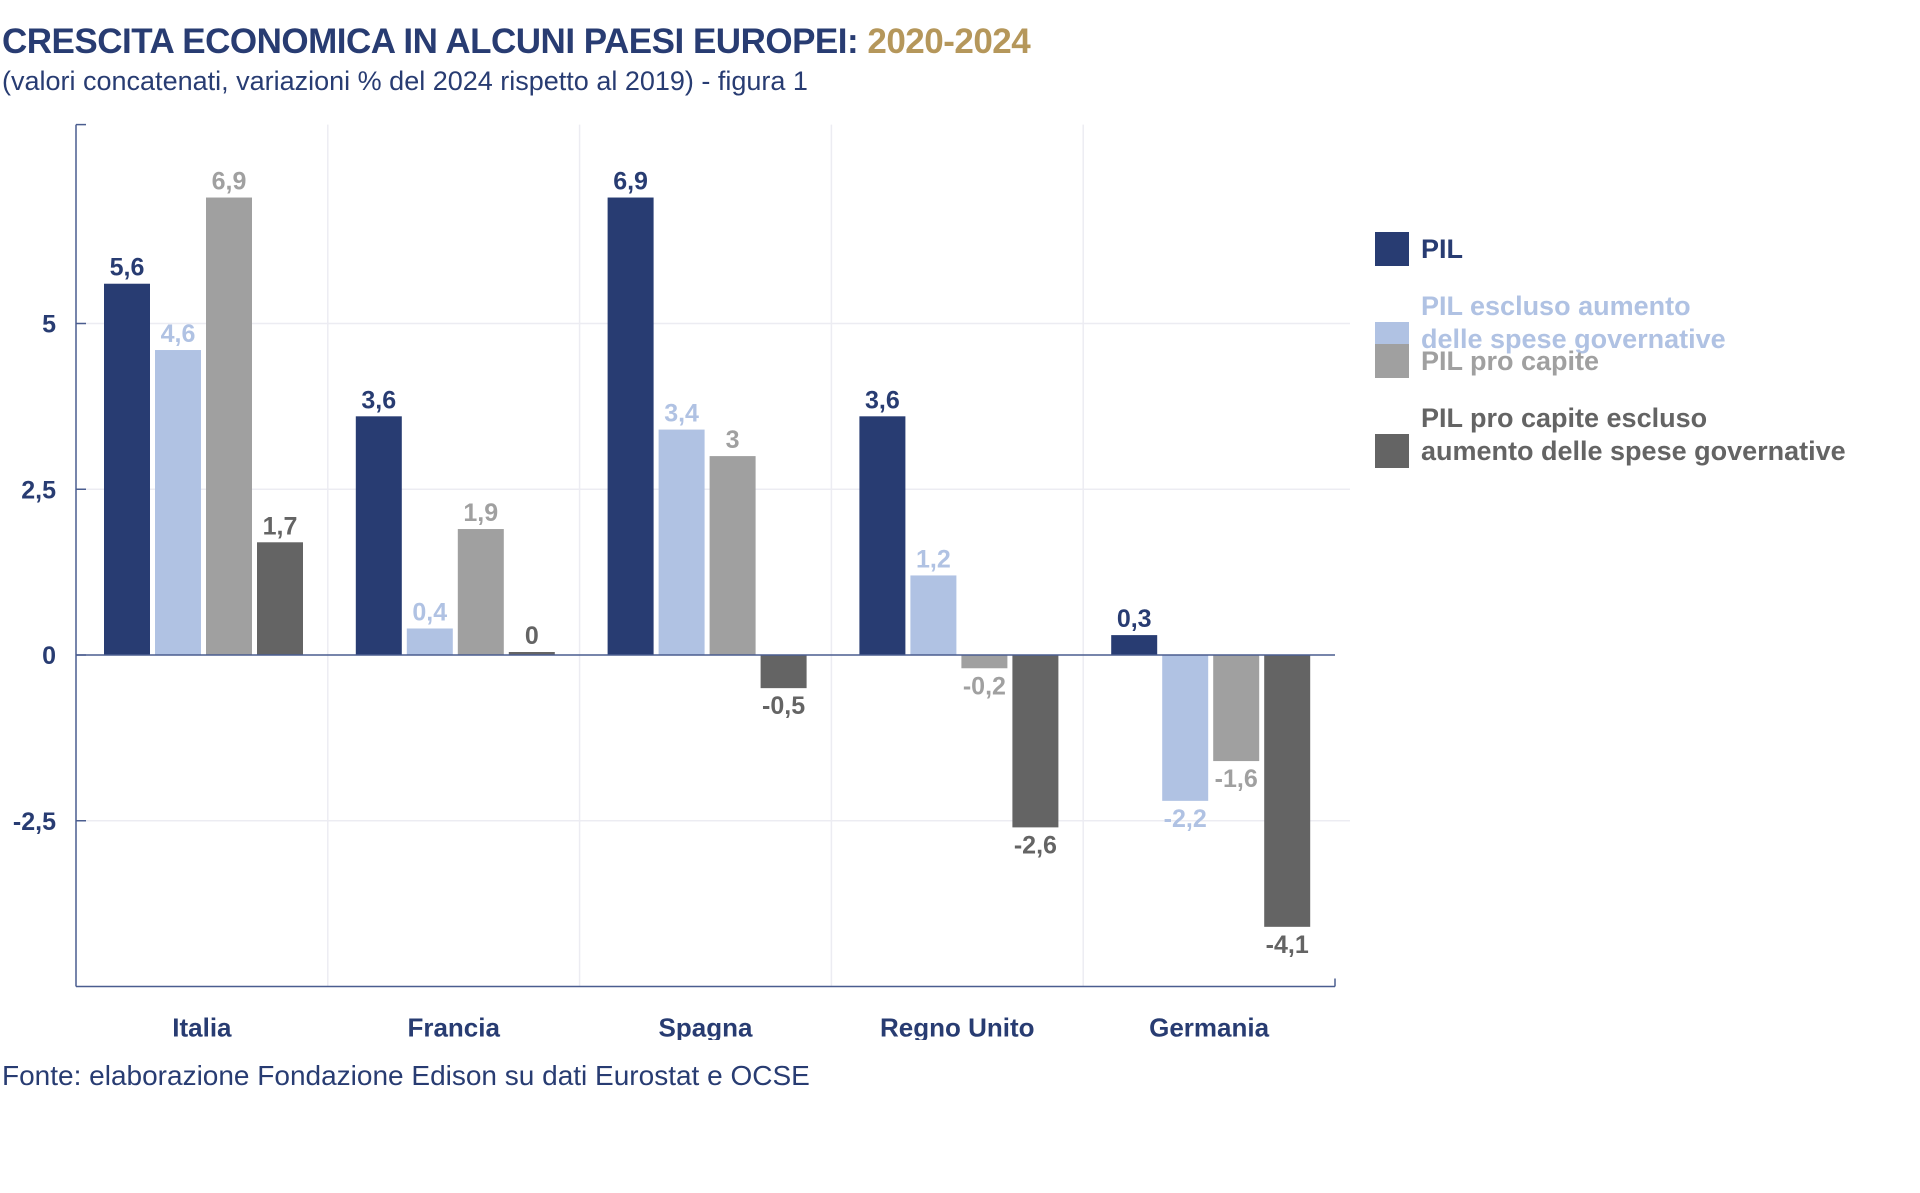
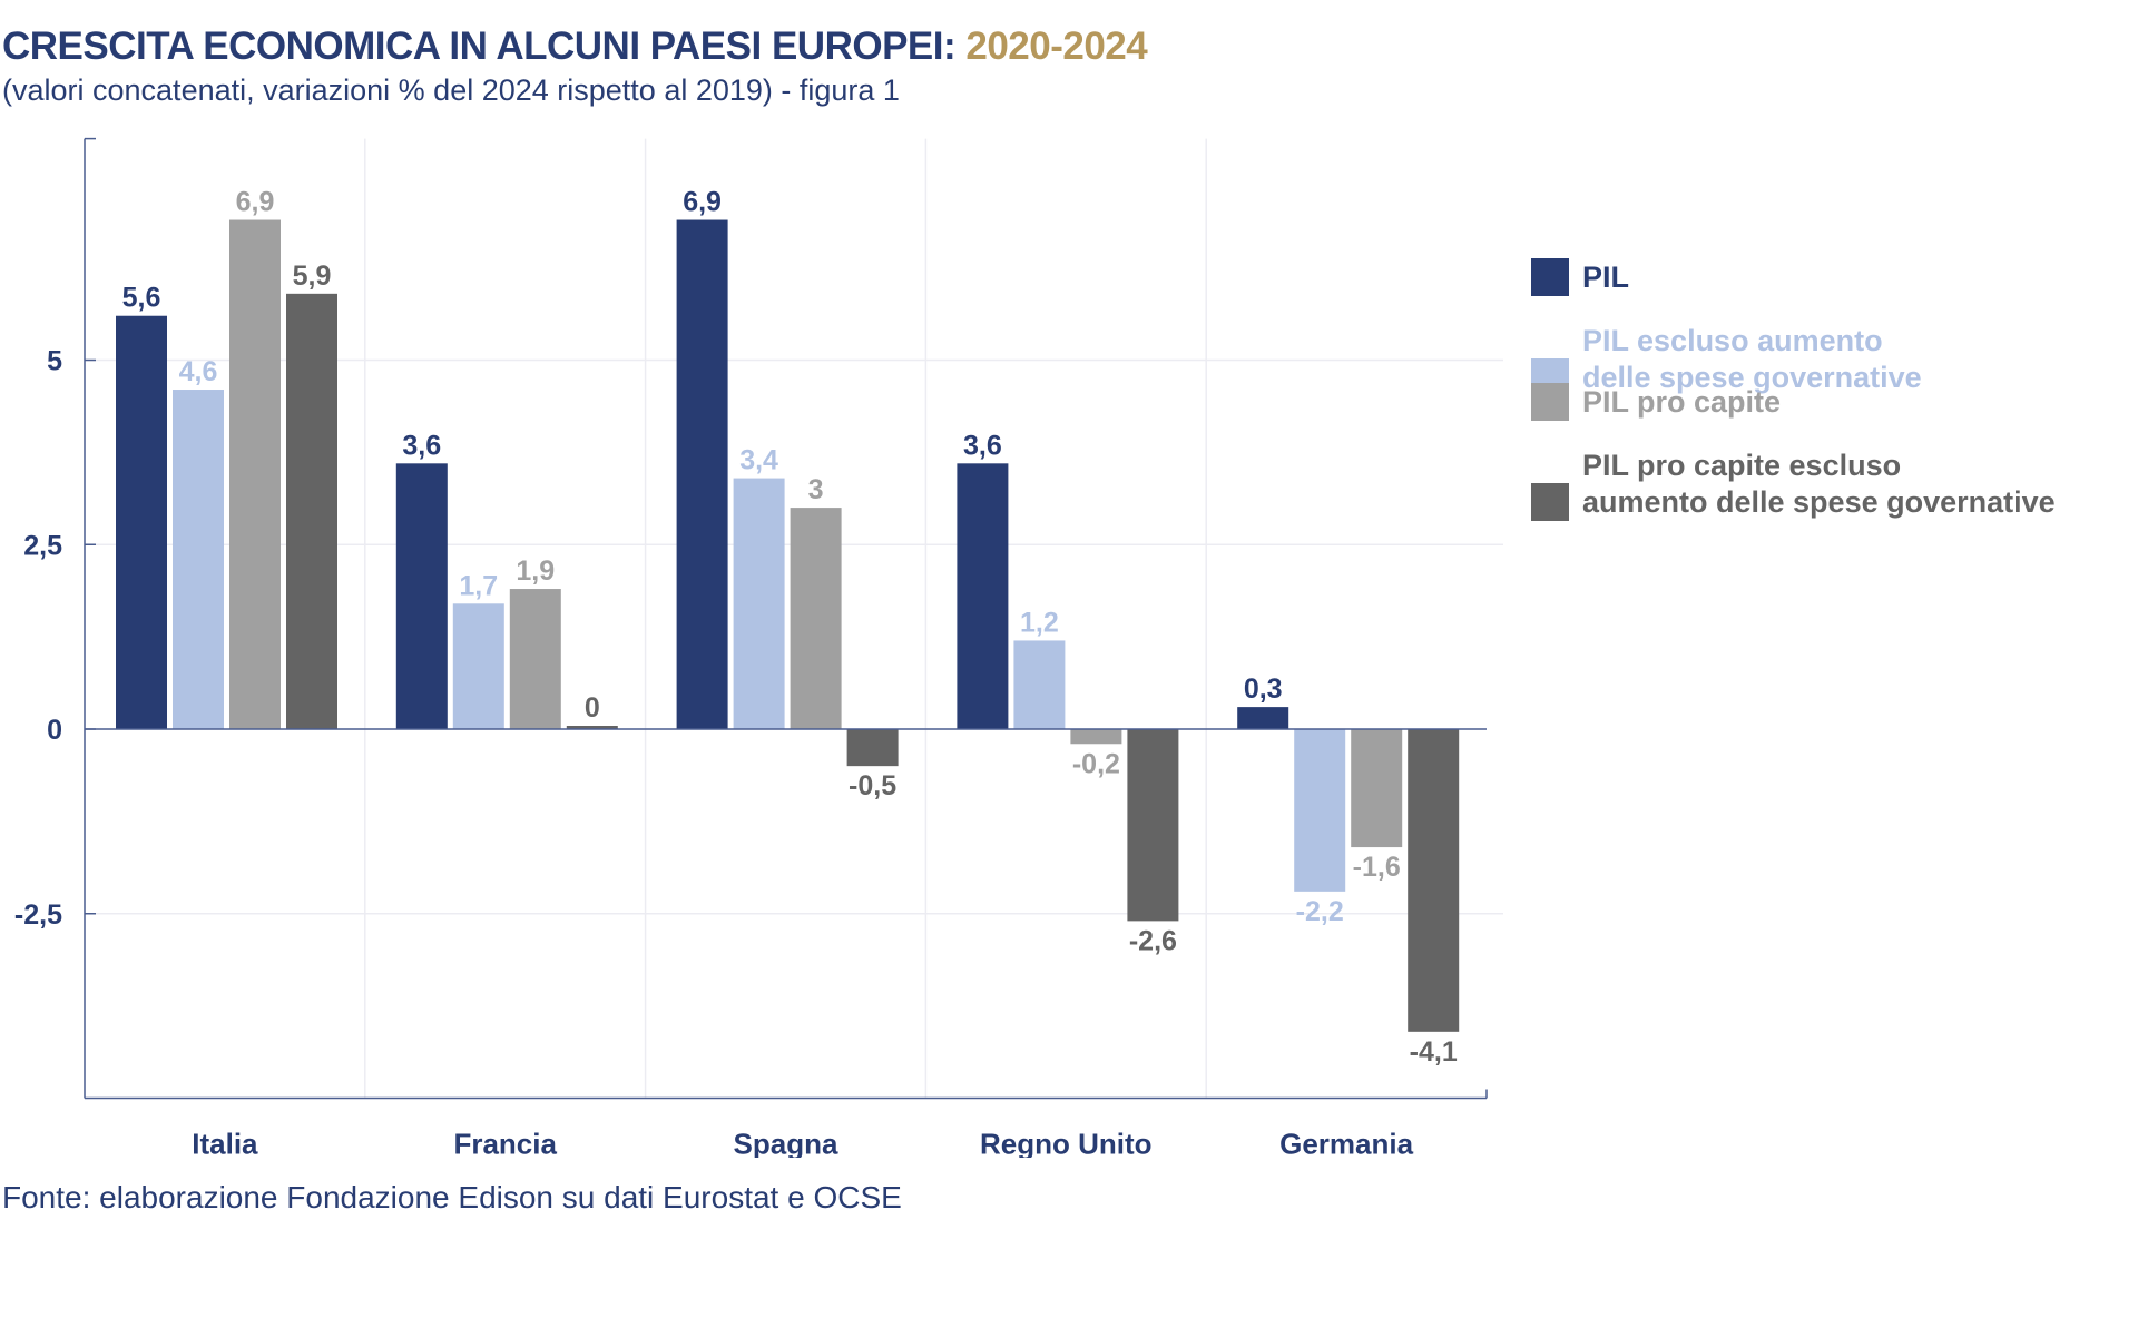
PIL pro capite escluso aumento delle spese governative/Italia: 1,7 -> 5,9
PIL escluso aumento delle spese governative/Francia: 0,4 -> 1,7
